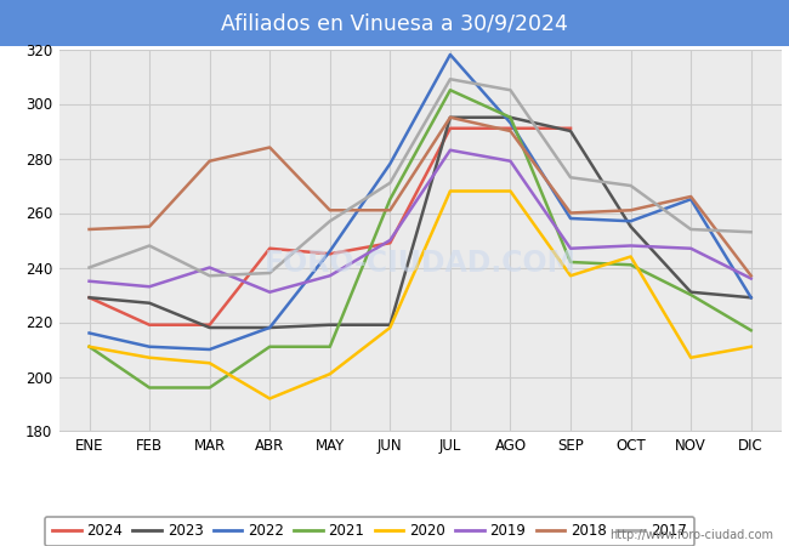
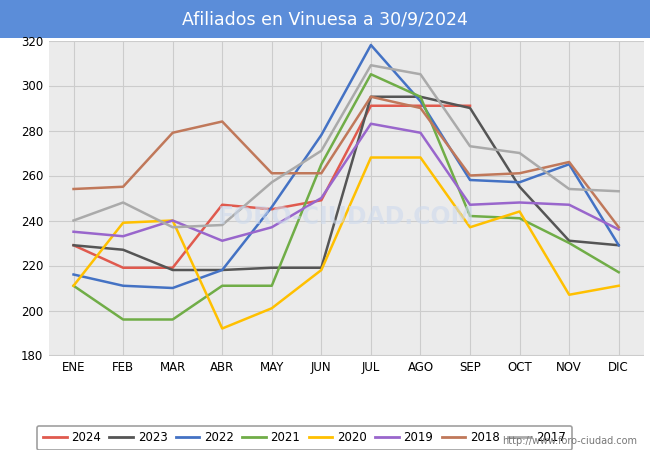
2020/FEB: 207 -> 239
2020/MAR: 205 -> 240
